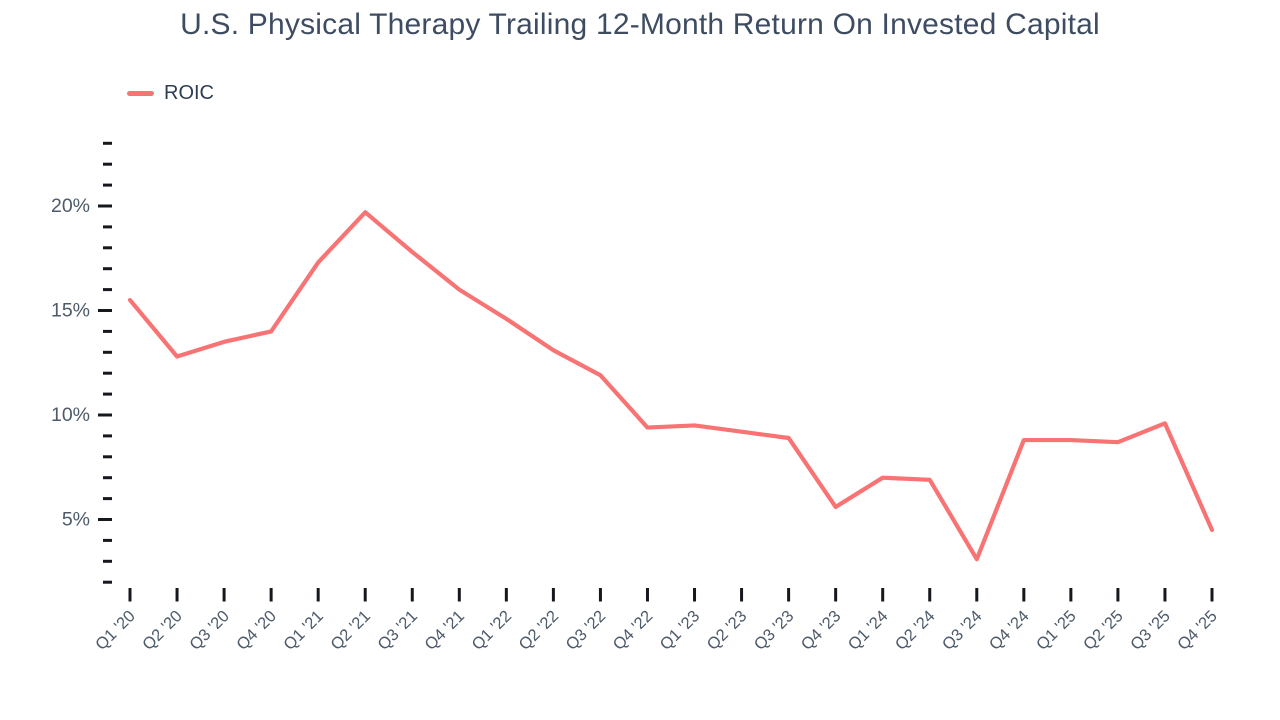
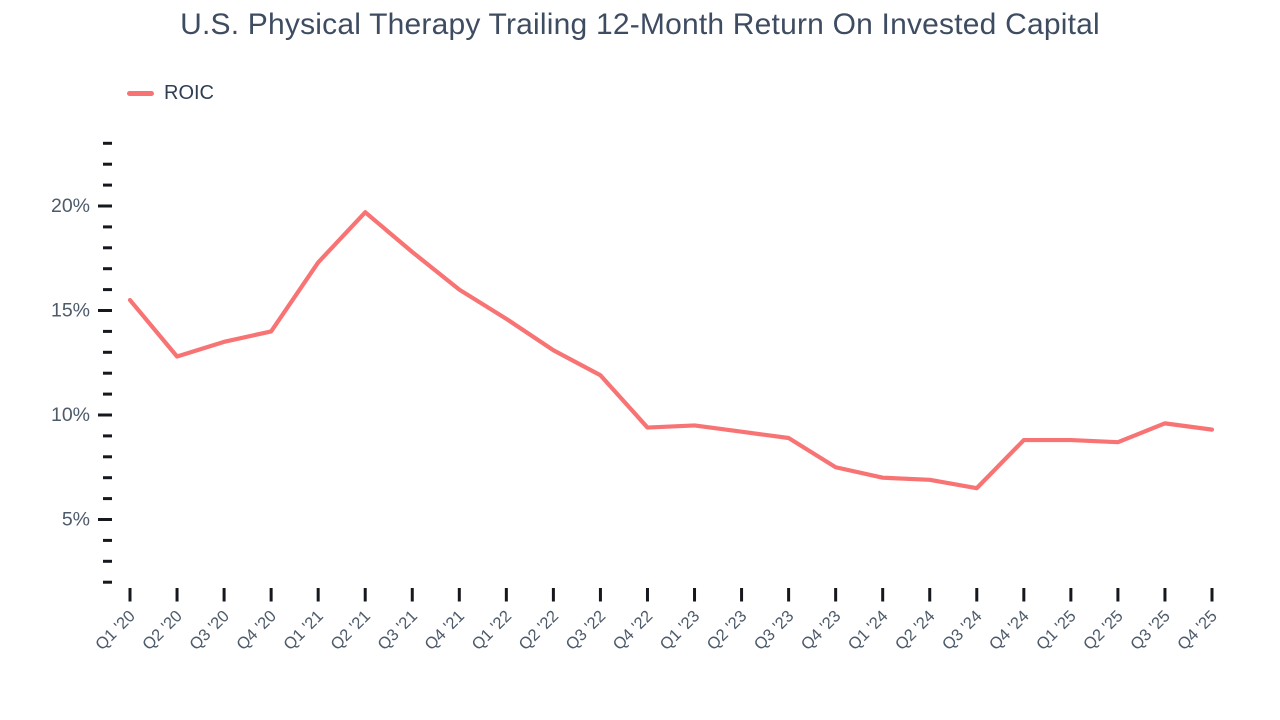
Q4 '23: 5.6% -> 7.5%
Q3 '24: 3.1% -> 6.5%
Q4 '25: 4.5% -> 9.3%
